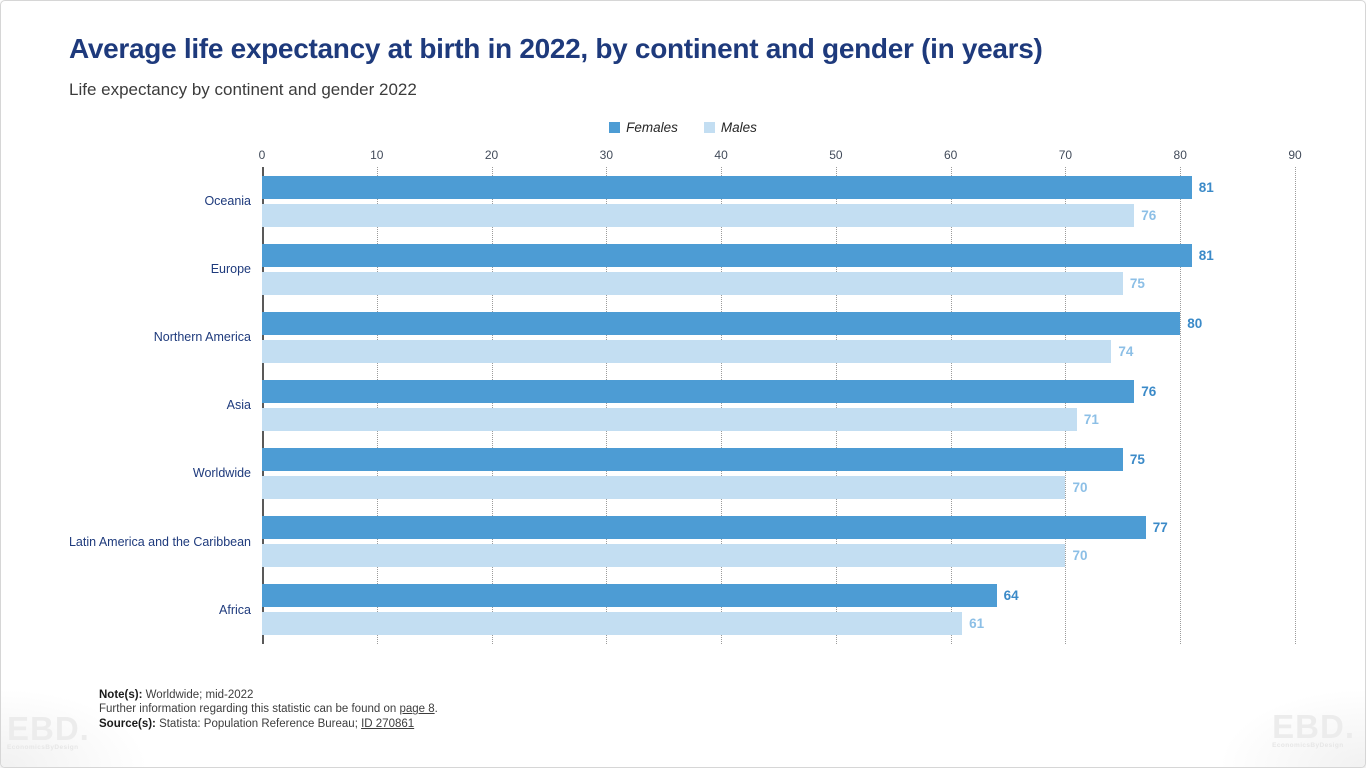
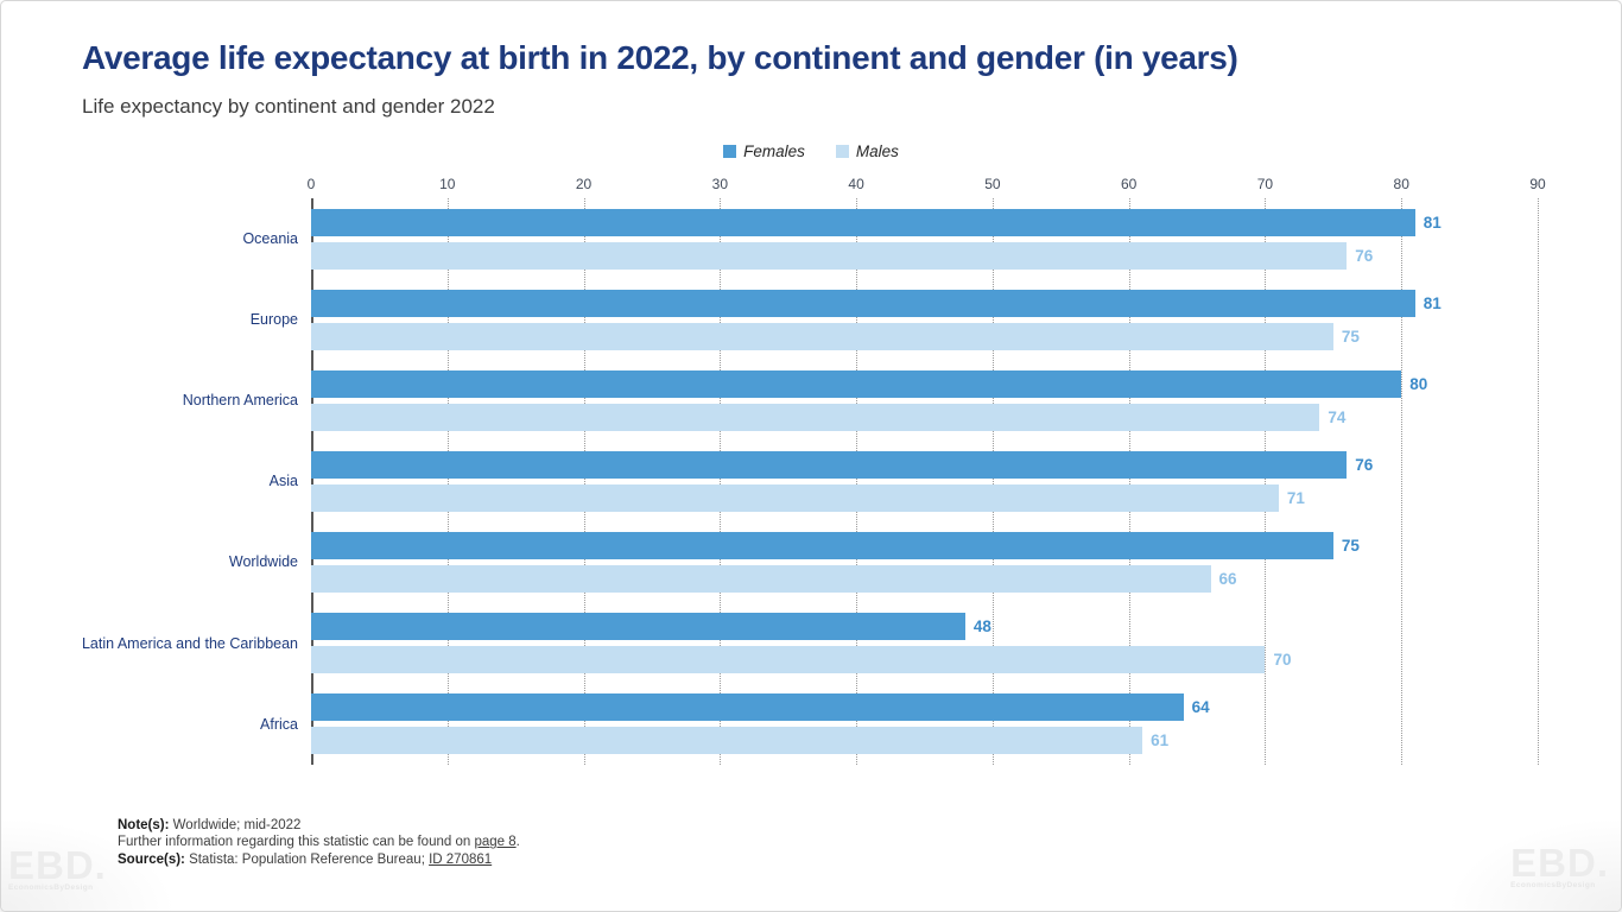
Males/Worldwide: 70 -> 66
Females/Latin America and the Caribbean: 77 -> 48
